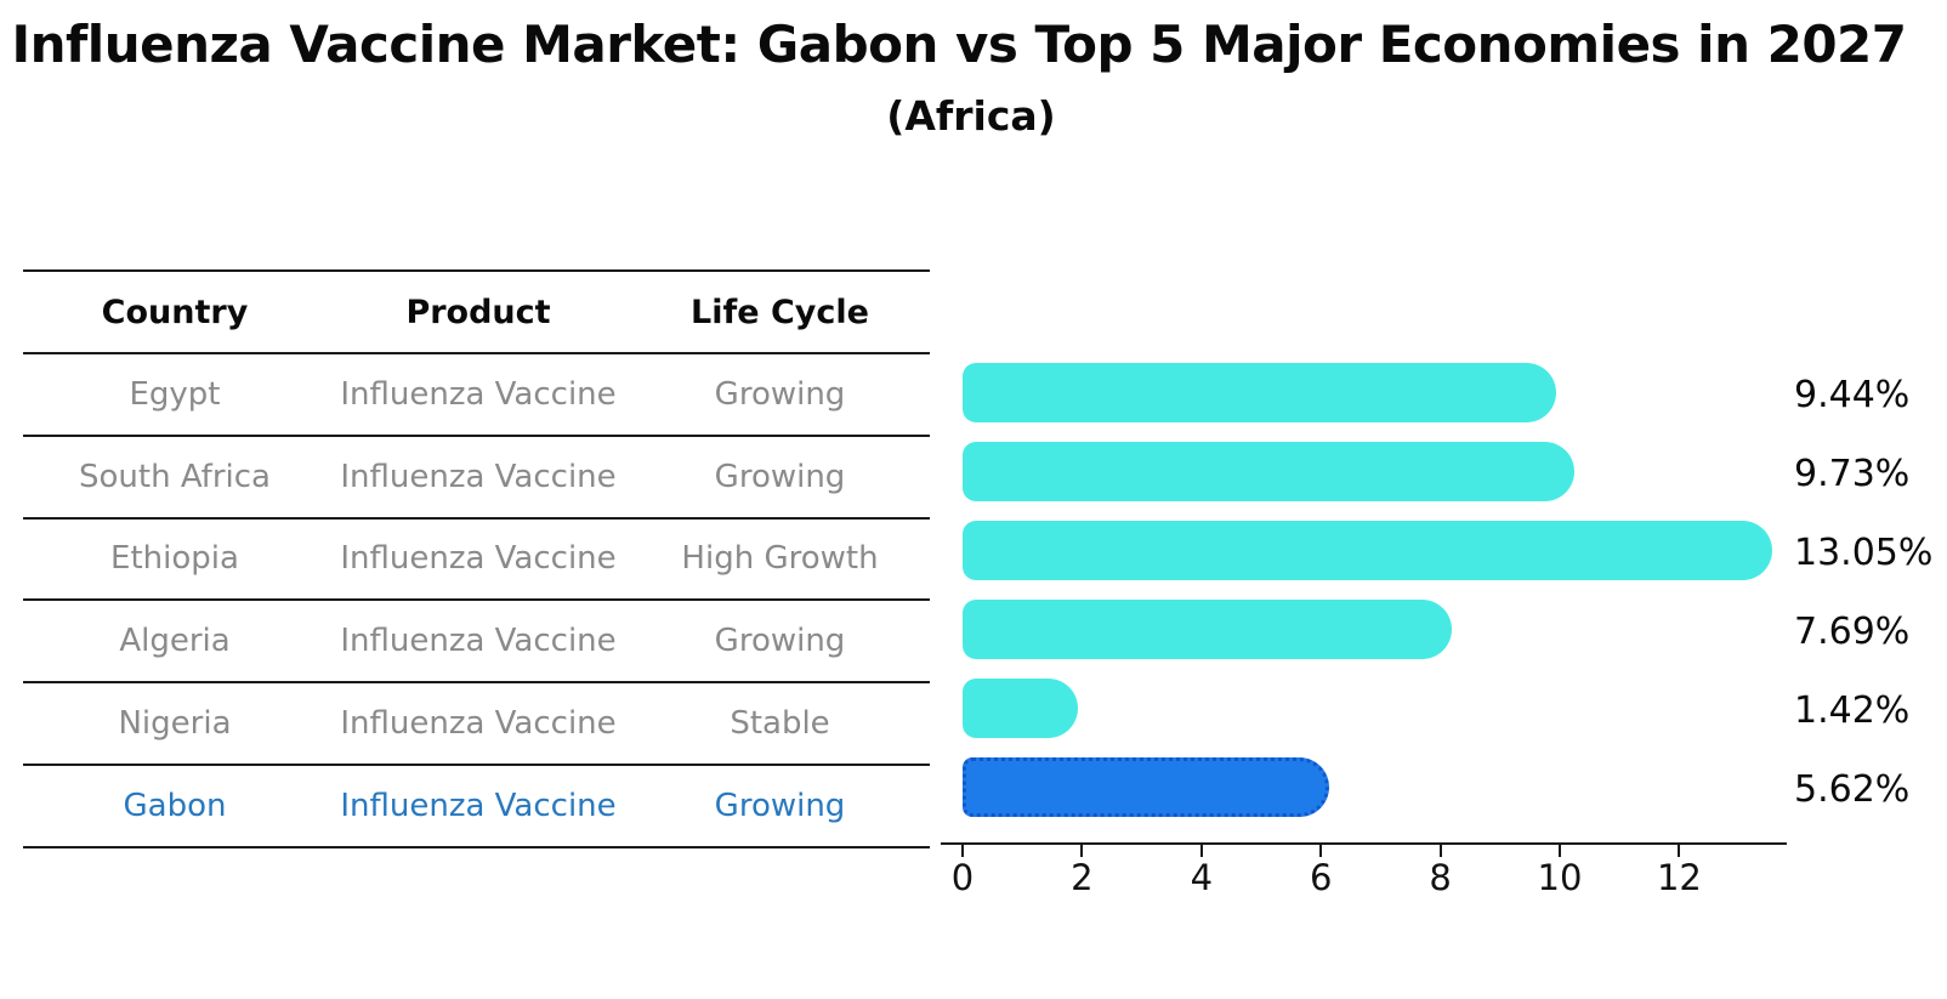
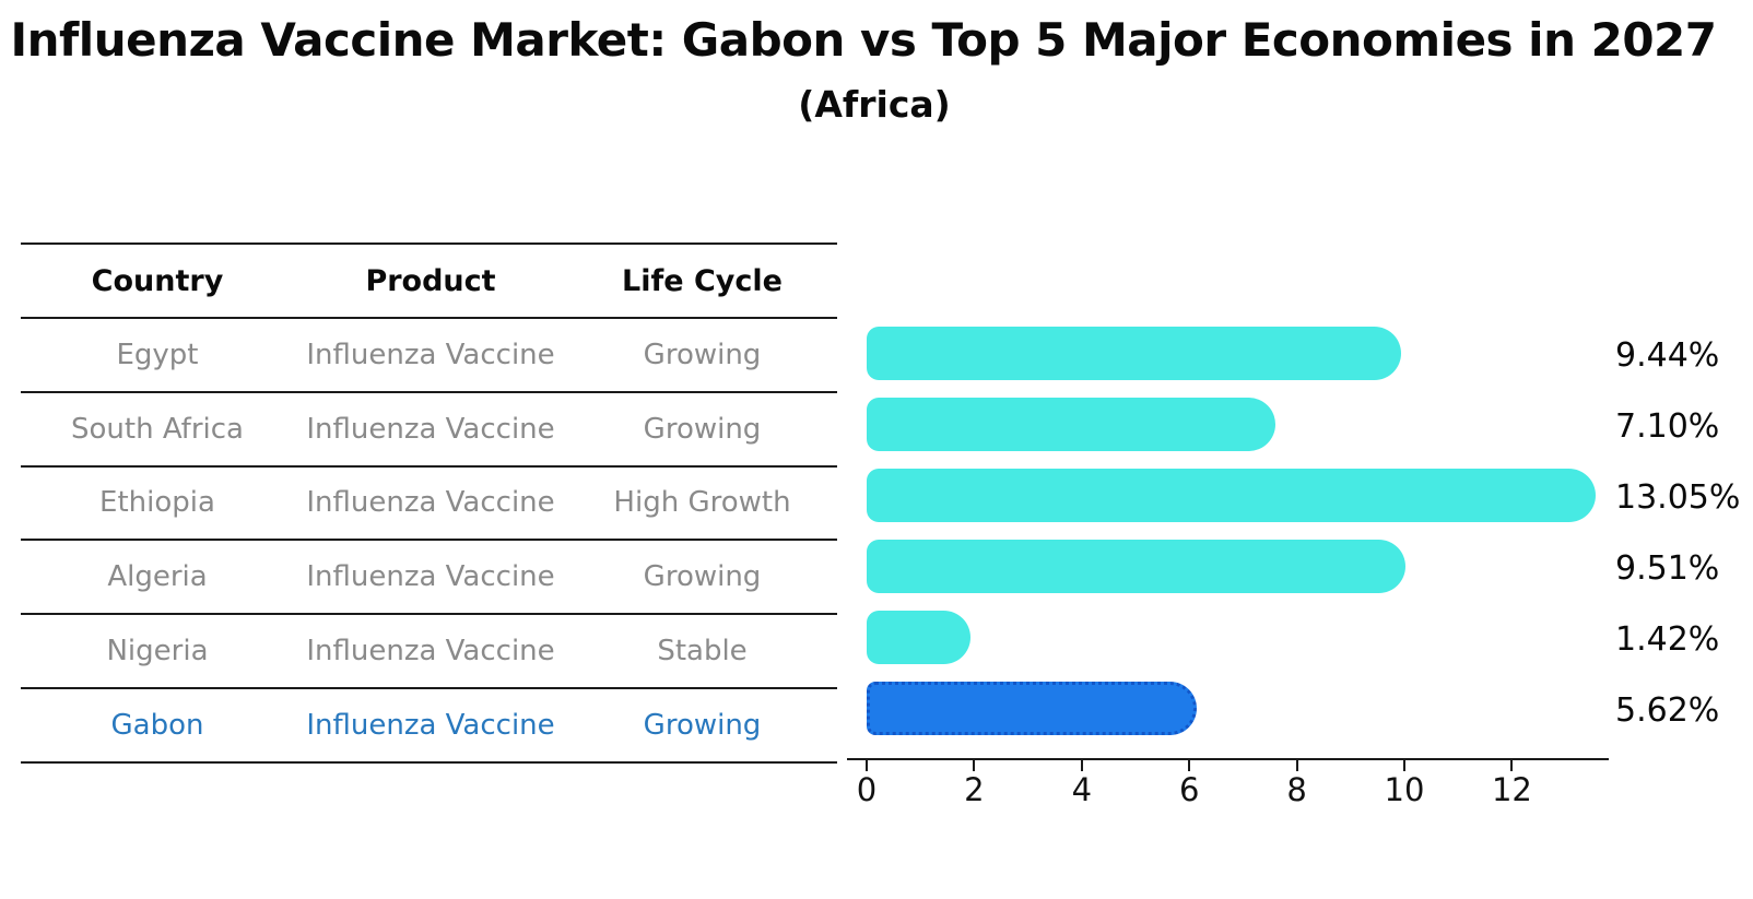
South Africa: 9.73% -> 7.10%
Algeria: 7.69% -> 9.51%
